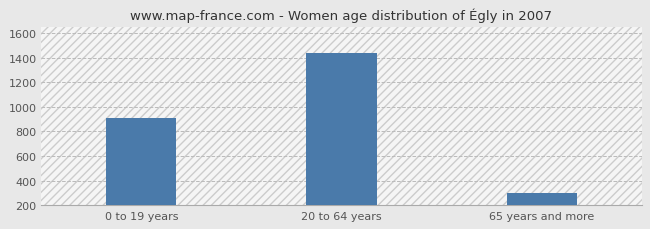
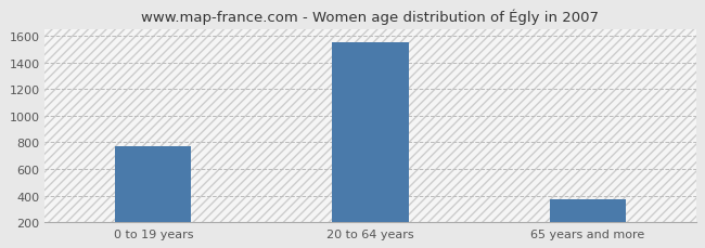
0 to 19 years: 910 -> 770
20 to 64 years: 1440 -> 1550
65 years and more: 300 -> 380
